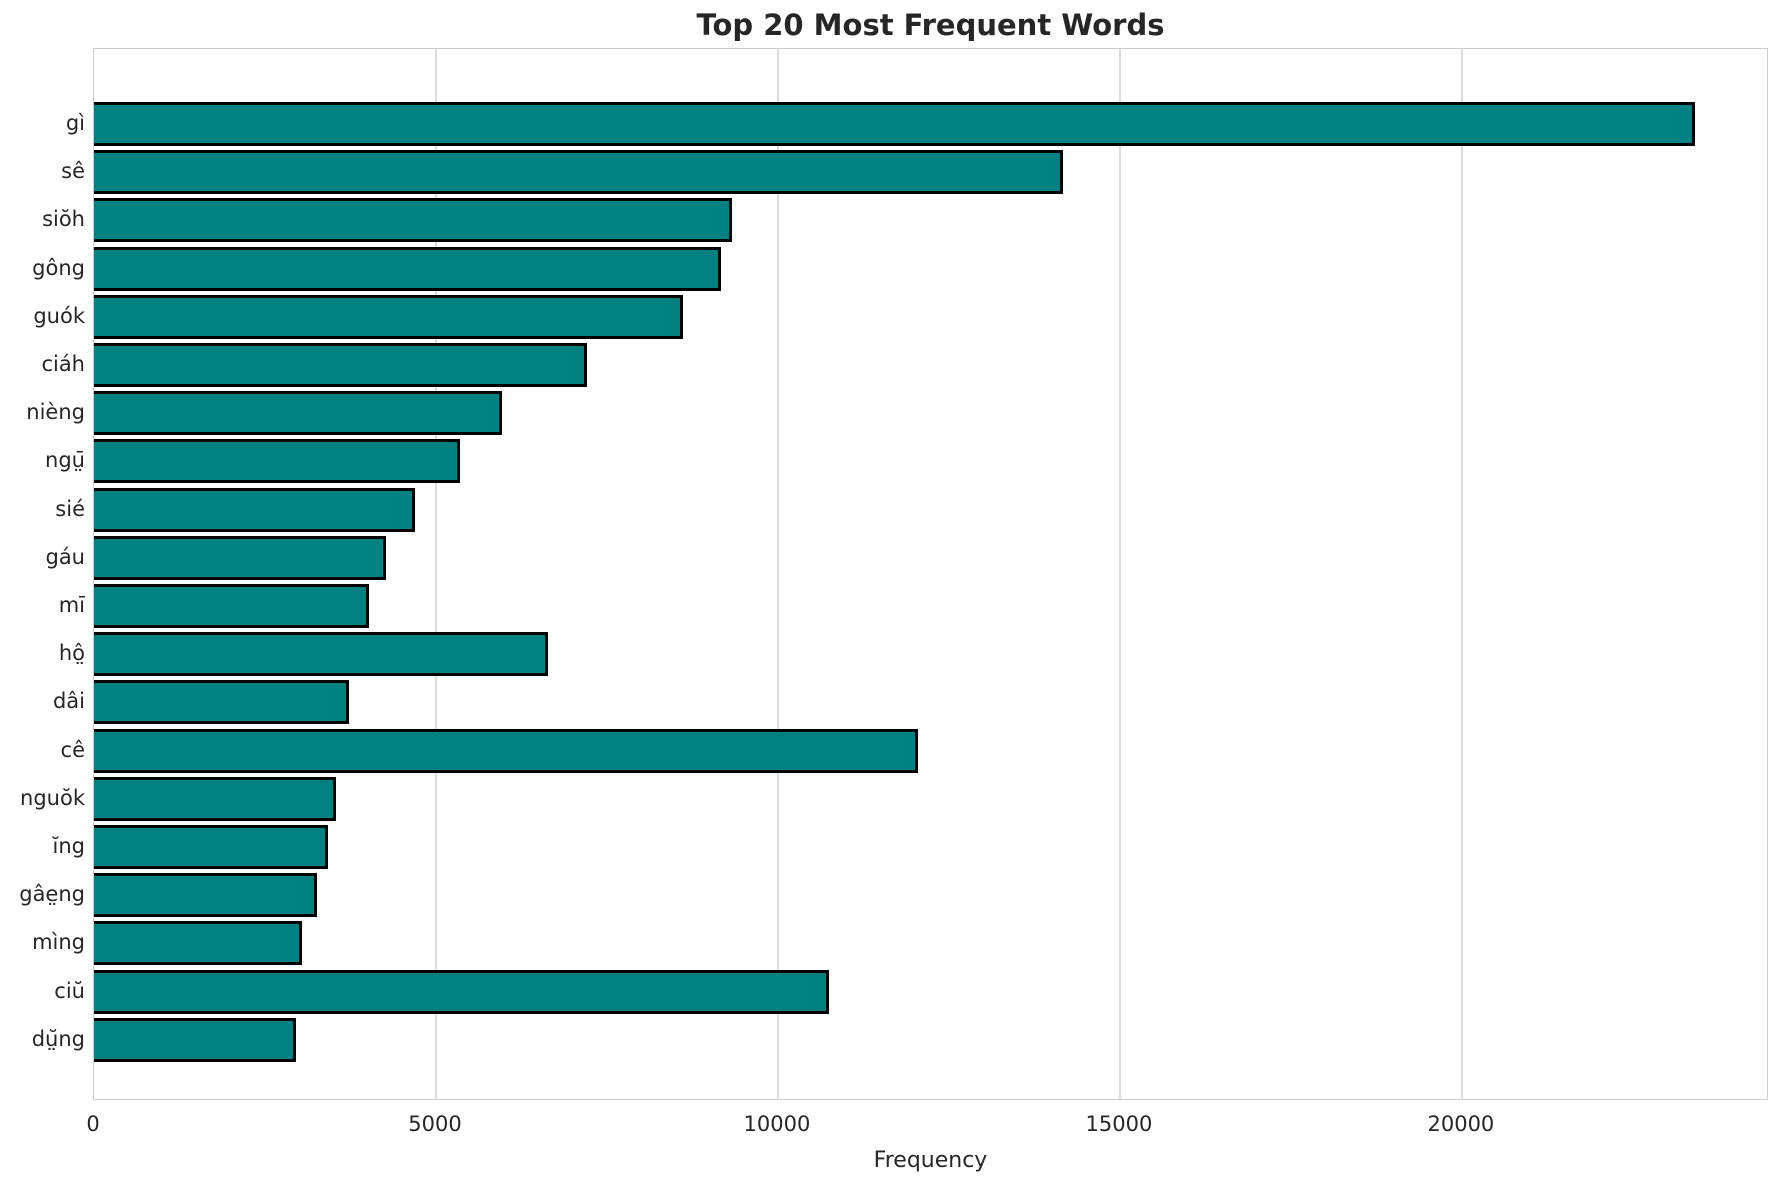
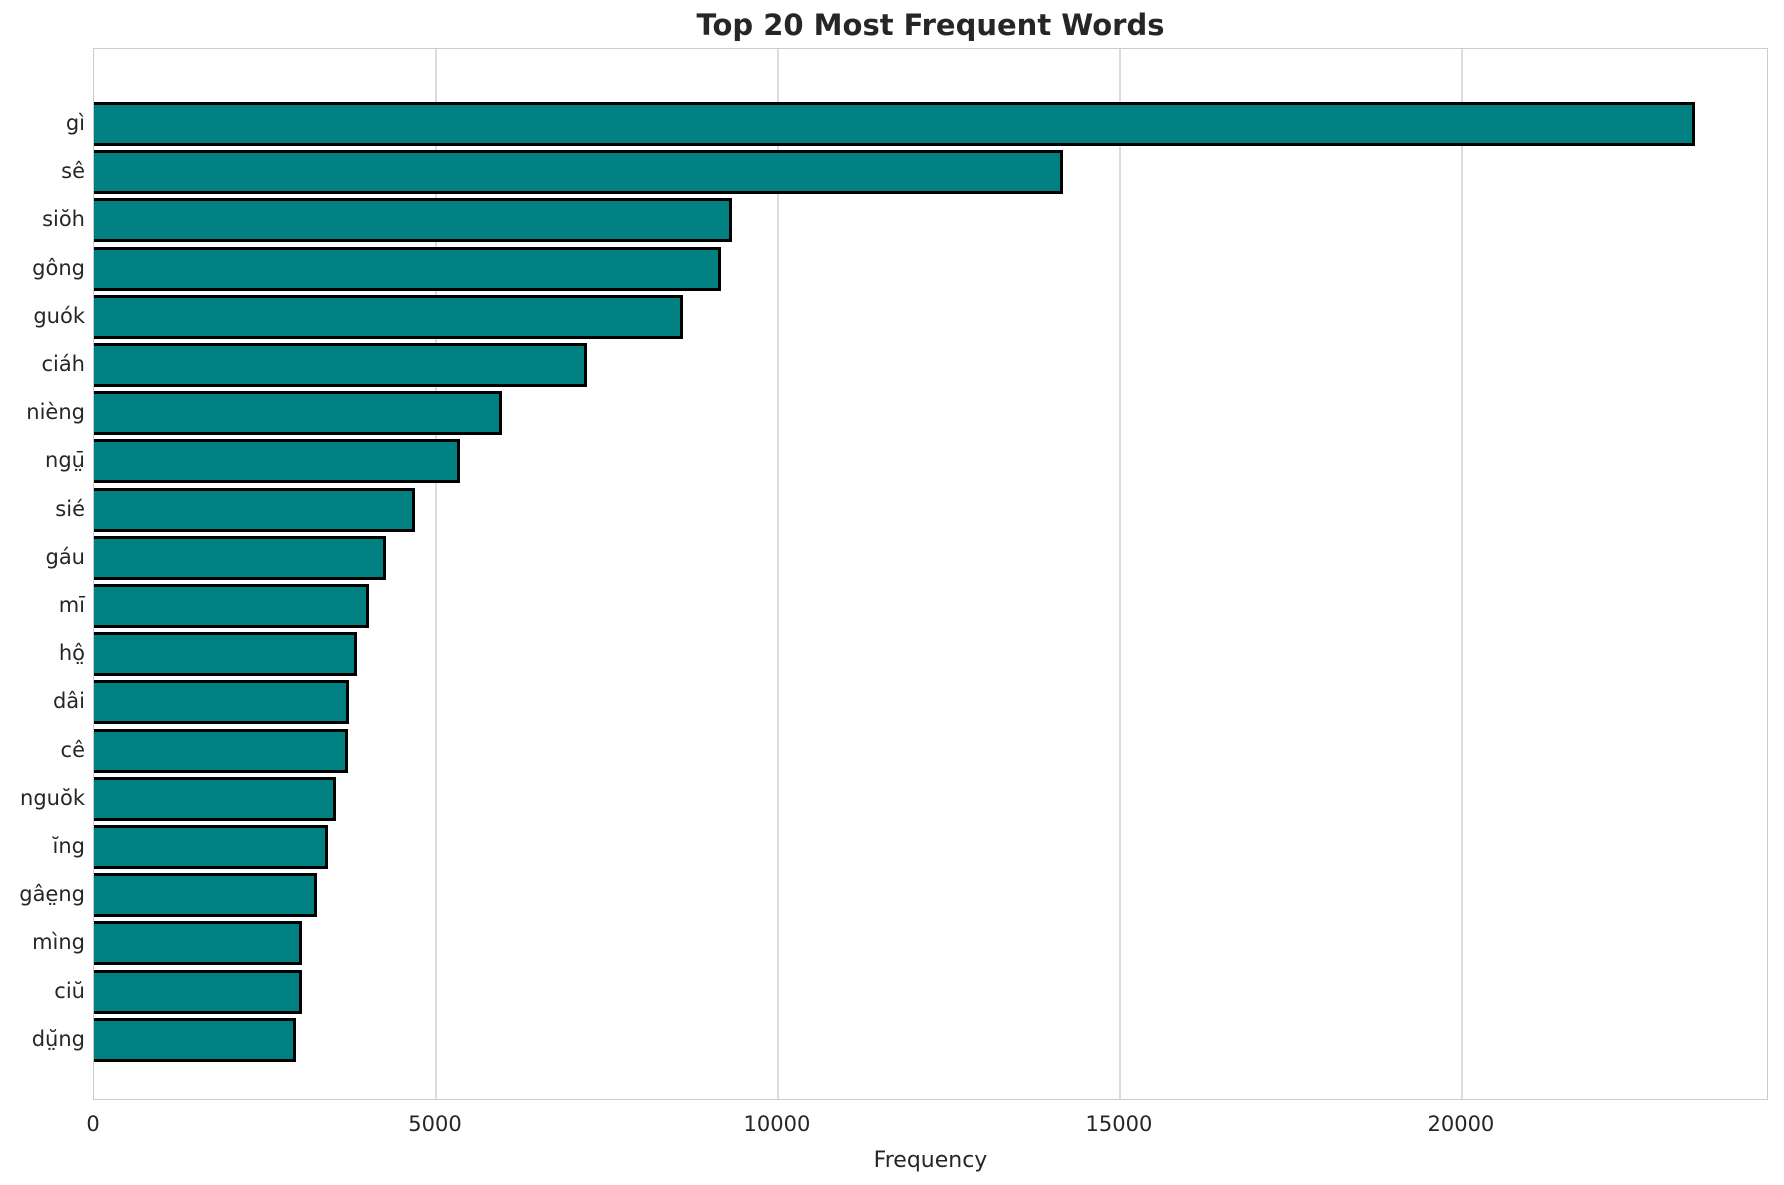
hô̤: 6600 -> 3800
cê: 12000 -> 3700
ciŭ: 10700 -> 3000
